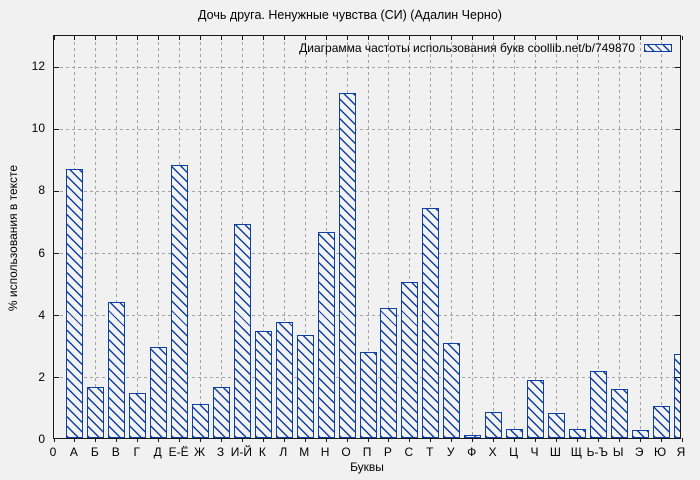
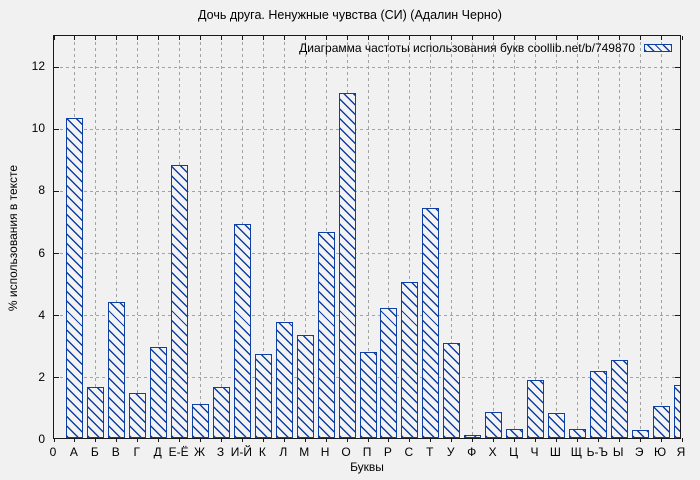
А: 8.7 -> 10.3
К: 3.4 -> 2.7
Ы: 1.6 -> 2.5
Я: 2.7 -> 1.7
